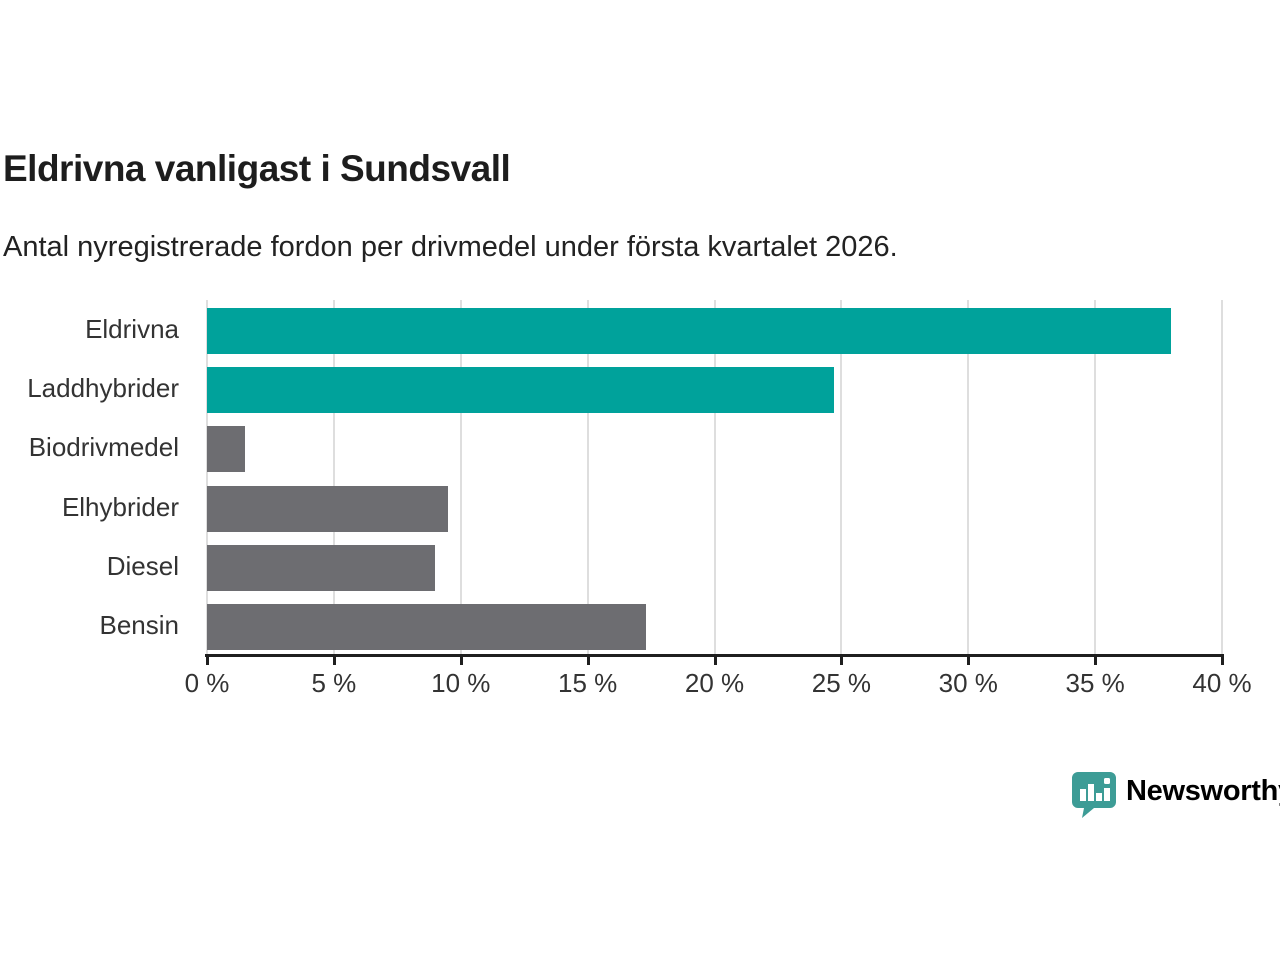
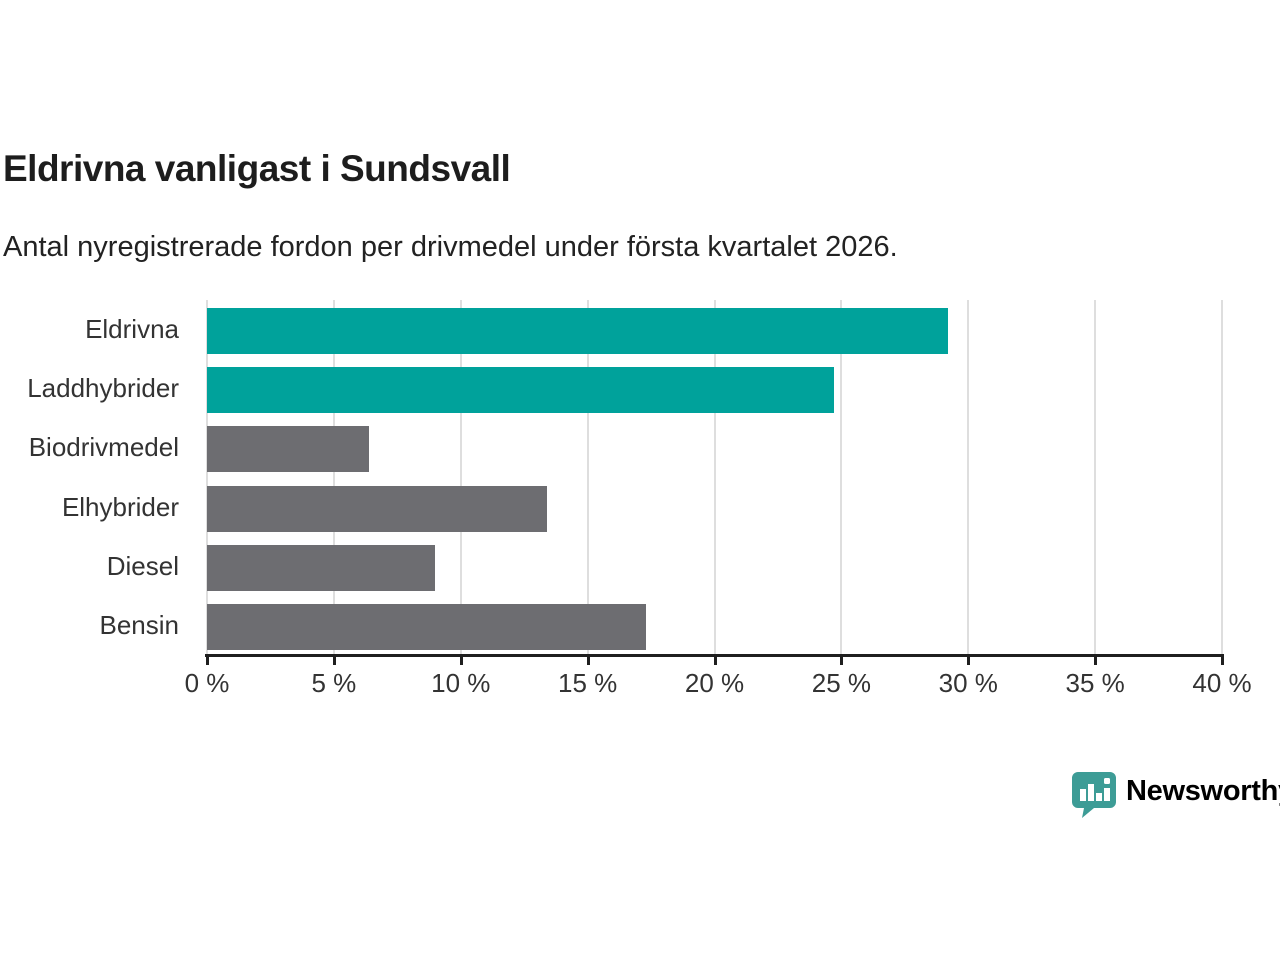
Eldrivna: 38.0% -> 29.2%
Biodrivmedel: 1.5% -> 6.4%
Elhybrider: 9.5% -> 13.4%
